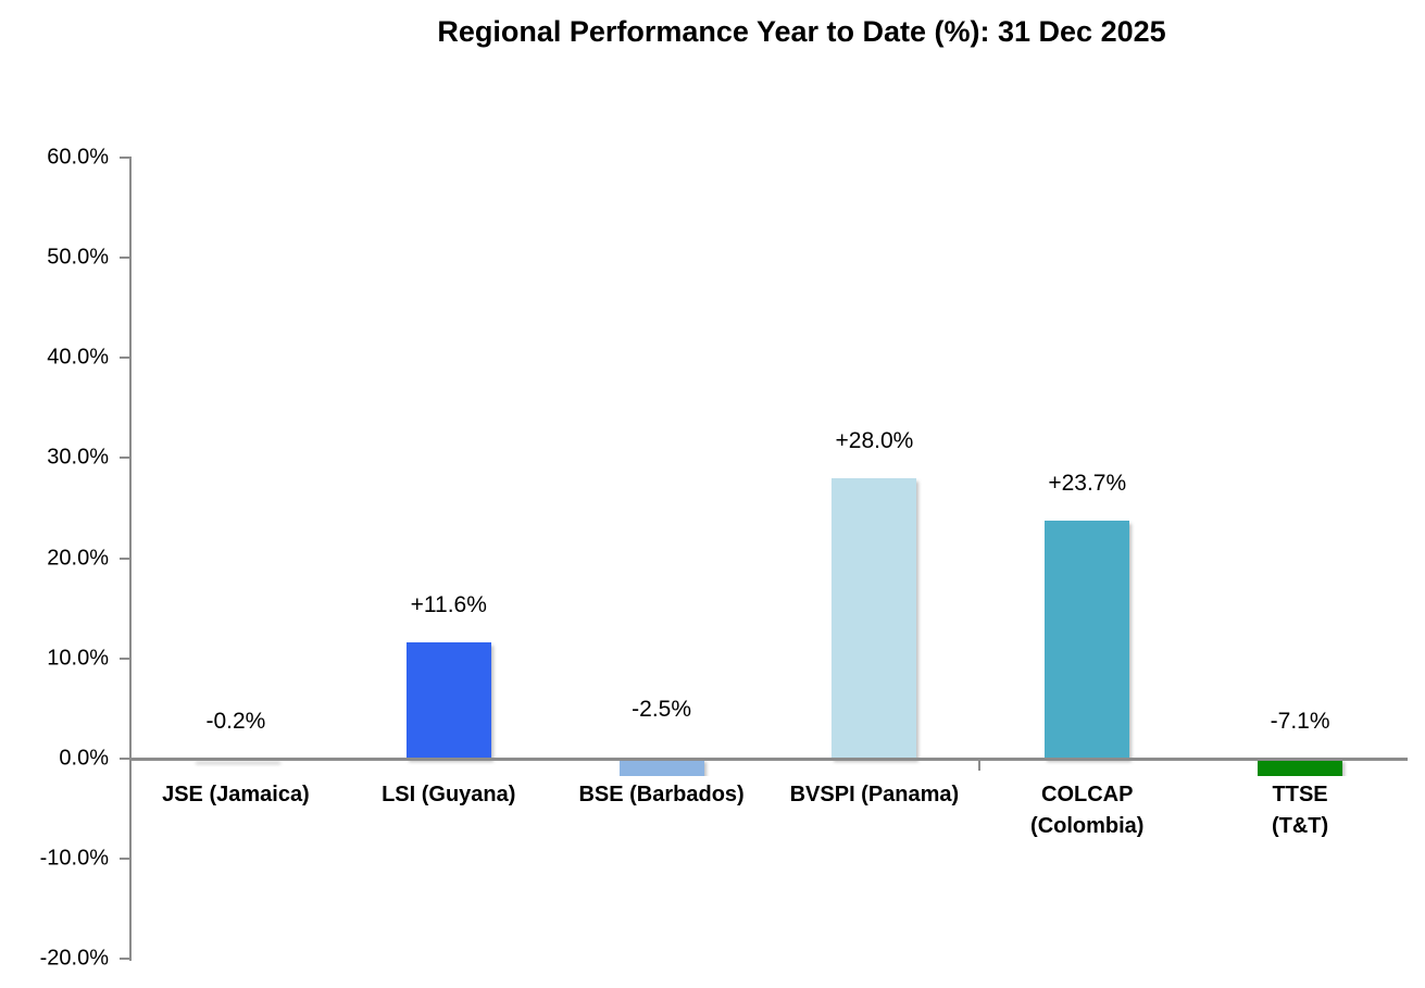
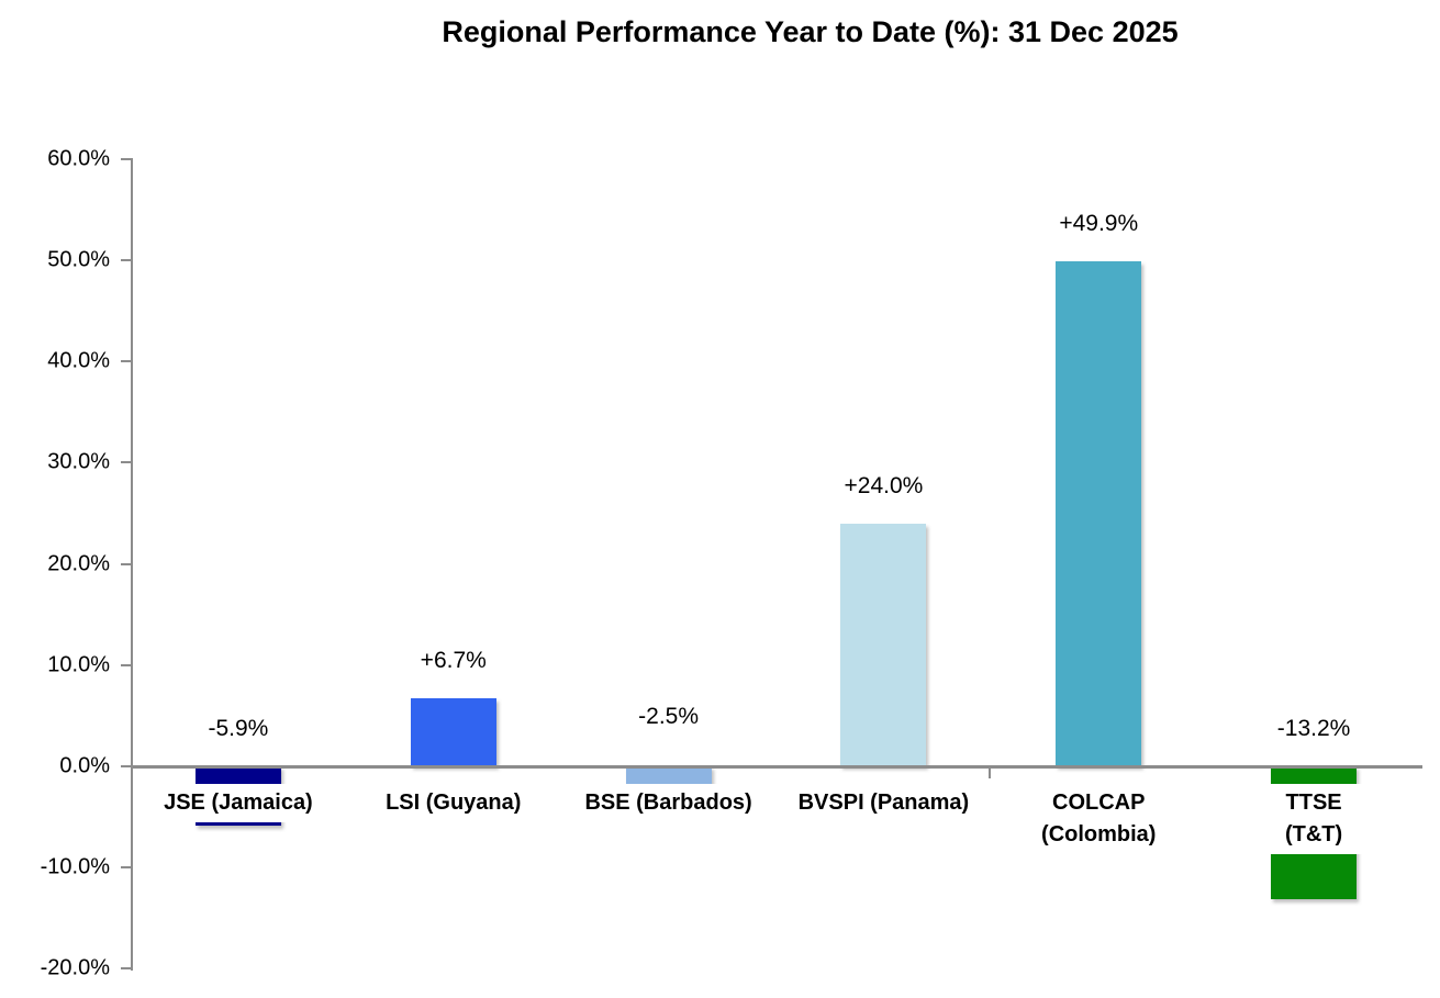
JSE (Jamaica): -0.2% -> -5.9%
LSI (Guyana): +11.6% -> +6.7%
BVSPI (Panama): +28.0% -> +24.0%
COLCAP (Colombia): +23.7% -> +49.9%
TTSE (T&T): -7.1% -> -13.2%
